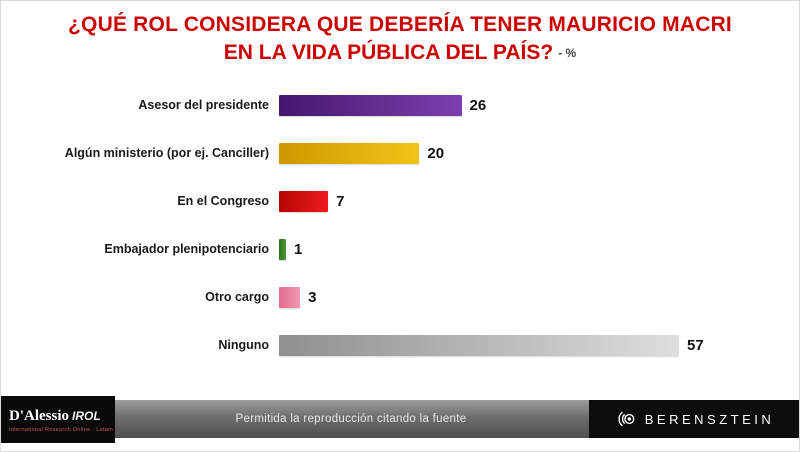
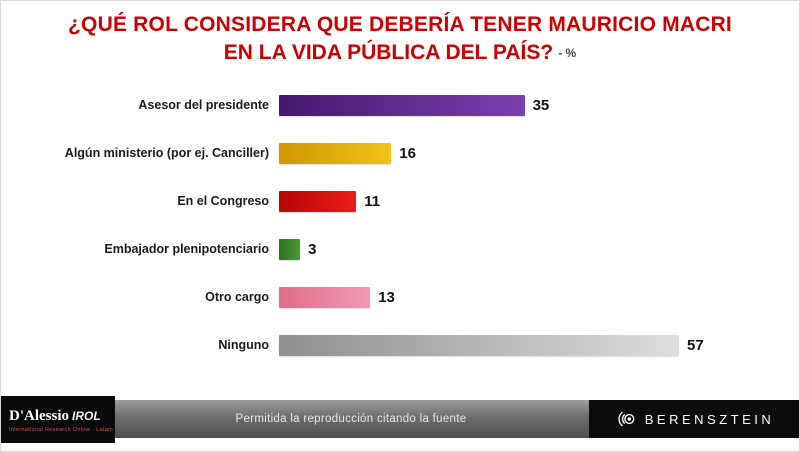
Asesor del presidente: 26 -> 35
Algún ministerio (por ej. Canciller): 20 -> 16
En el Congreso: 7 -> 11
Embajador plenipotenciario: 1 -> 3
Otro cargo: 3 -> 13
